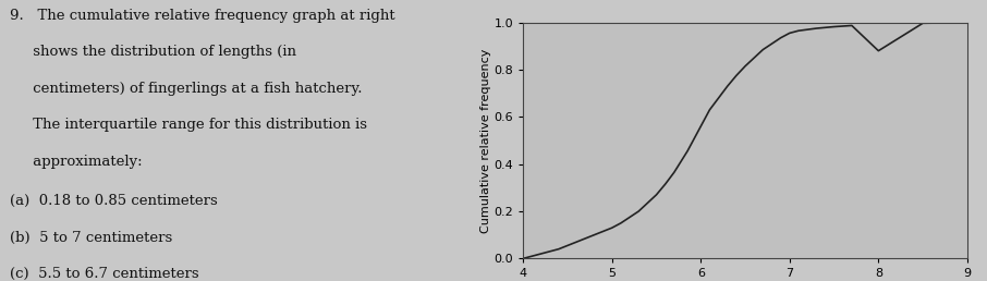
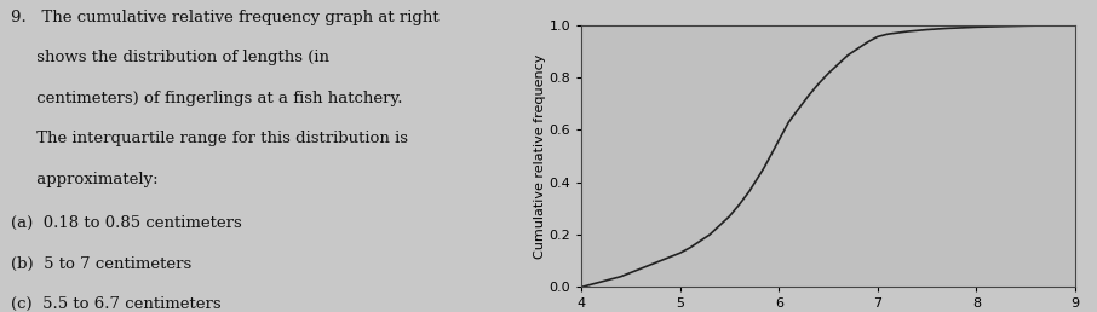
8: 0.880 -> 0.992
